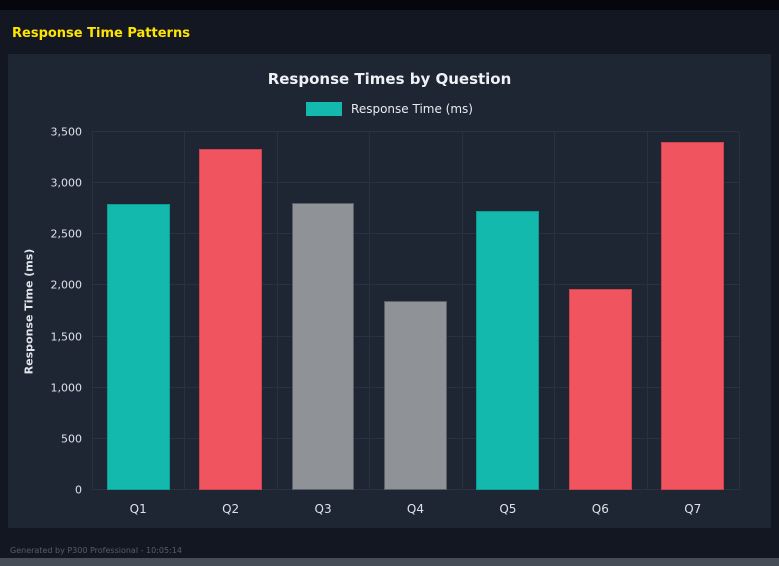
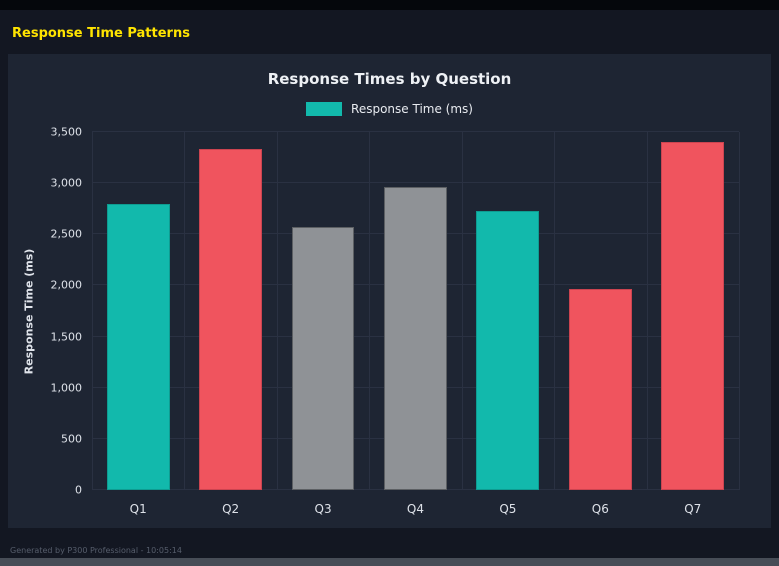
Q3: 2800 -> 2570
Q4: 1850 -> 2960
